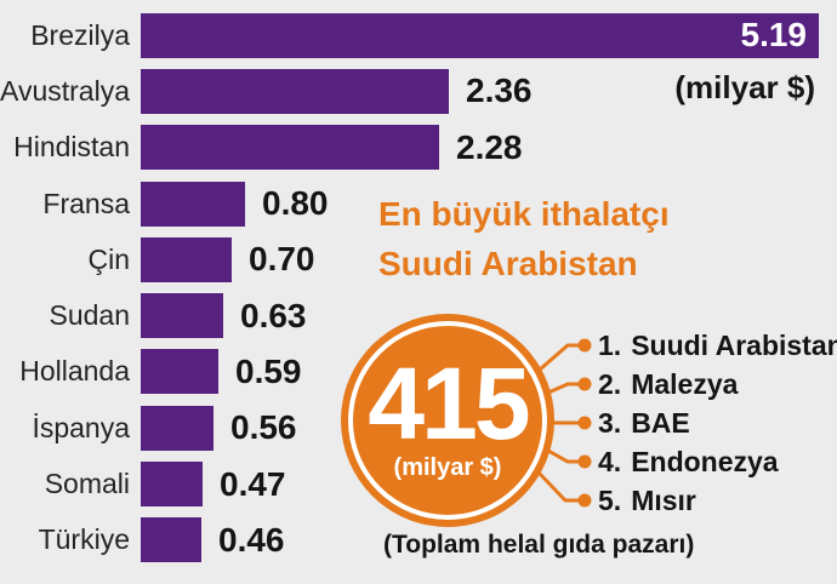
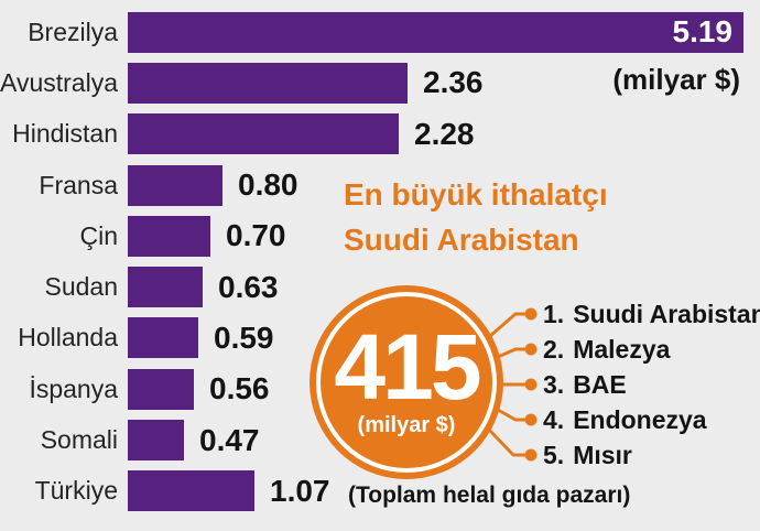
Türkiye: 0.46 -> 1.07
